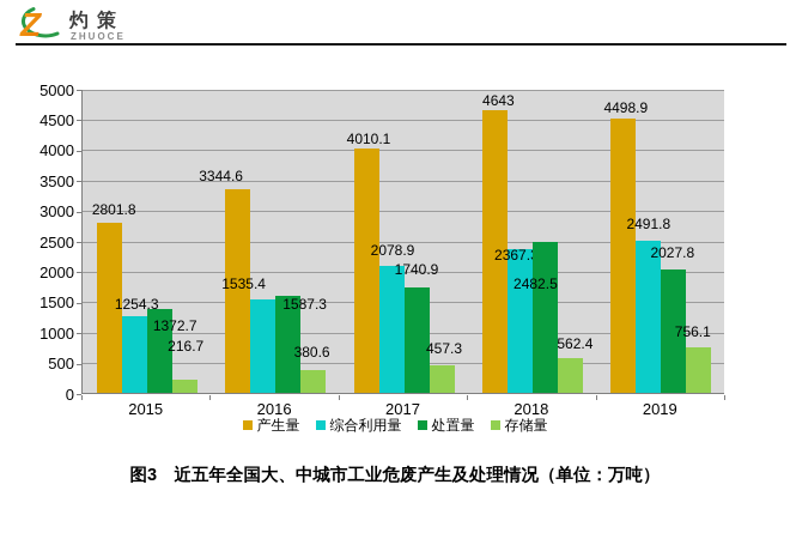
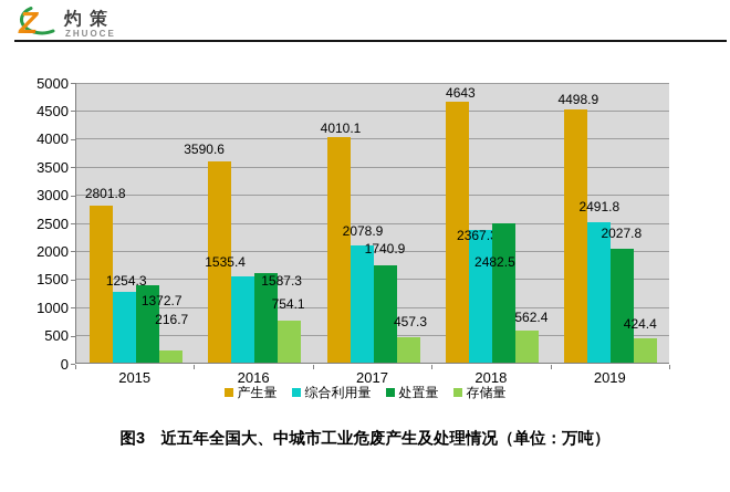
产生量/2016: 3344.6 -> 3590.6
存储量/2016: 380.6 -> 754.1
存储量/2019: 756.1 -> 424.4
